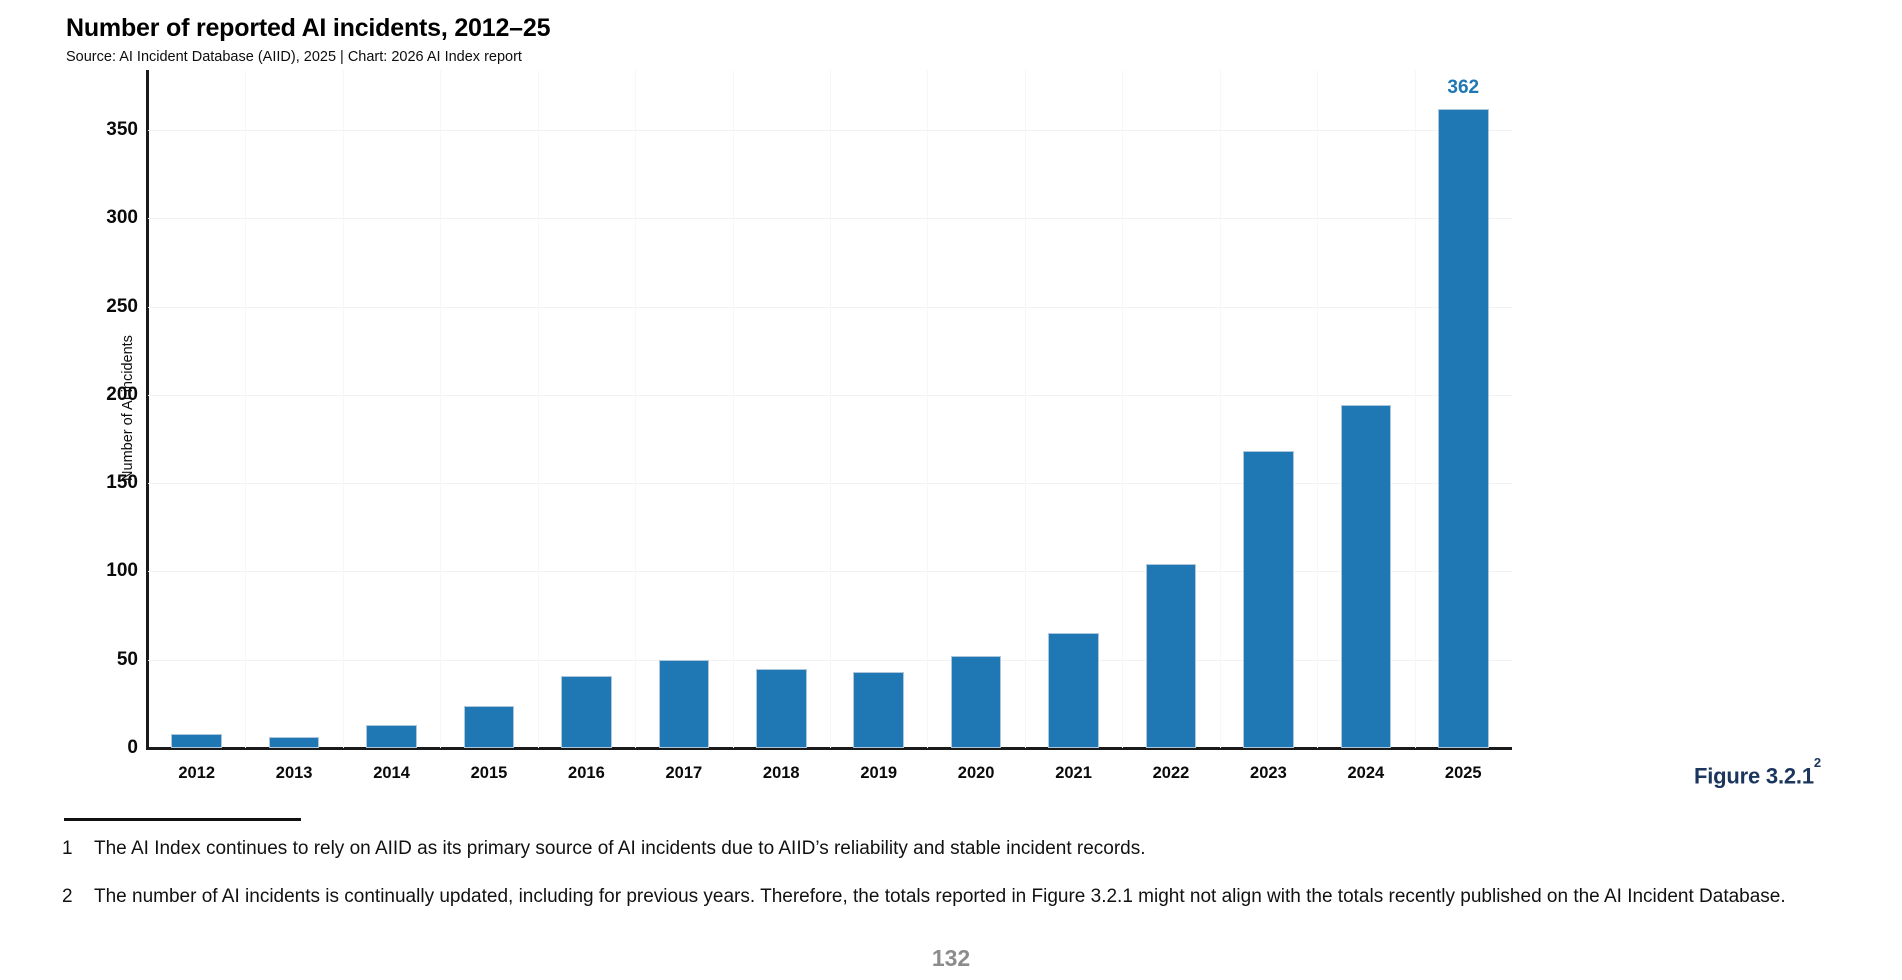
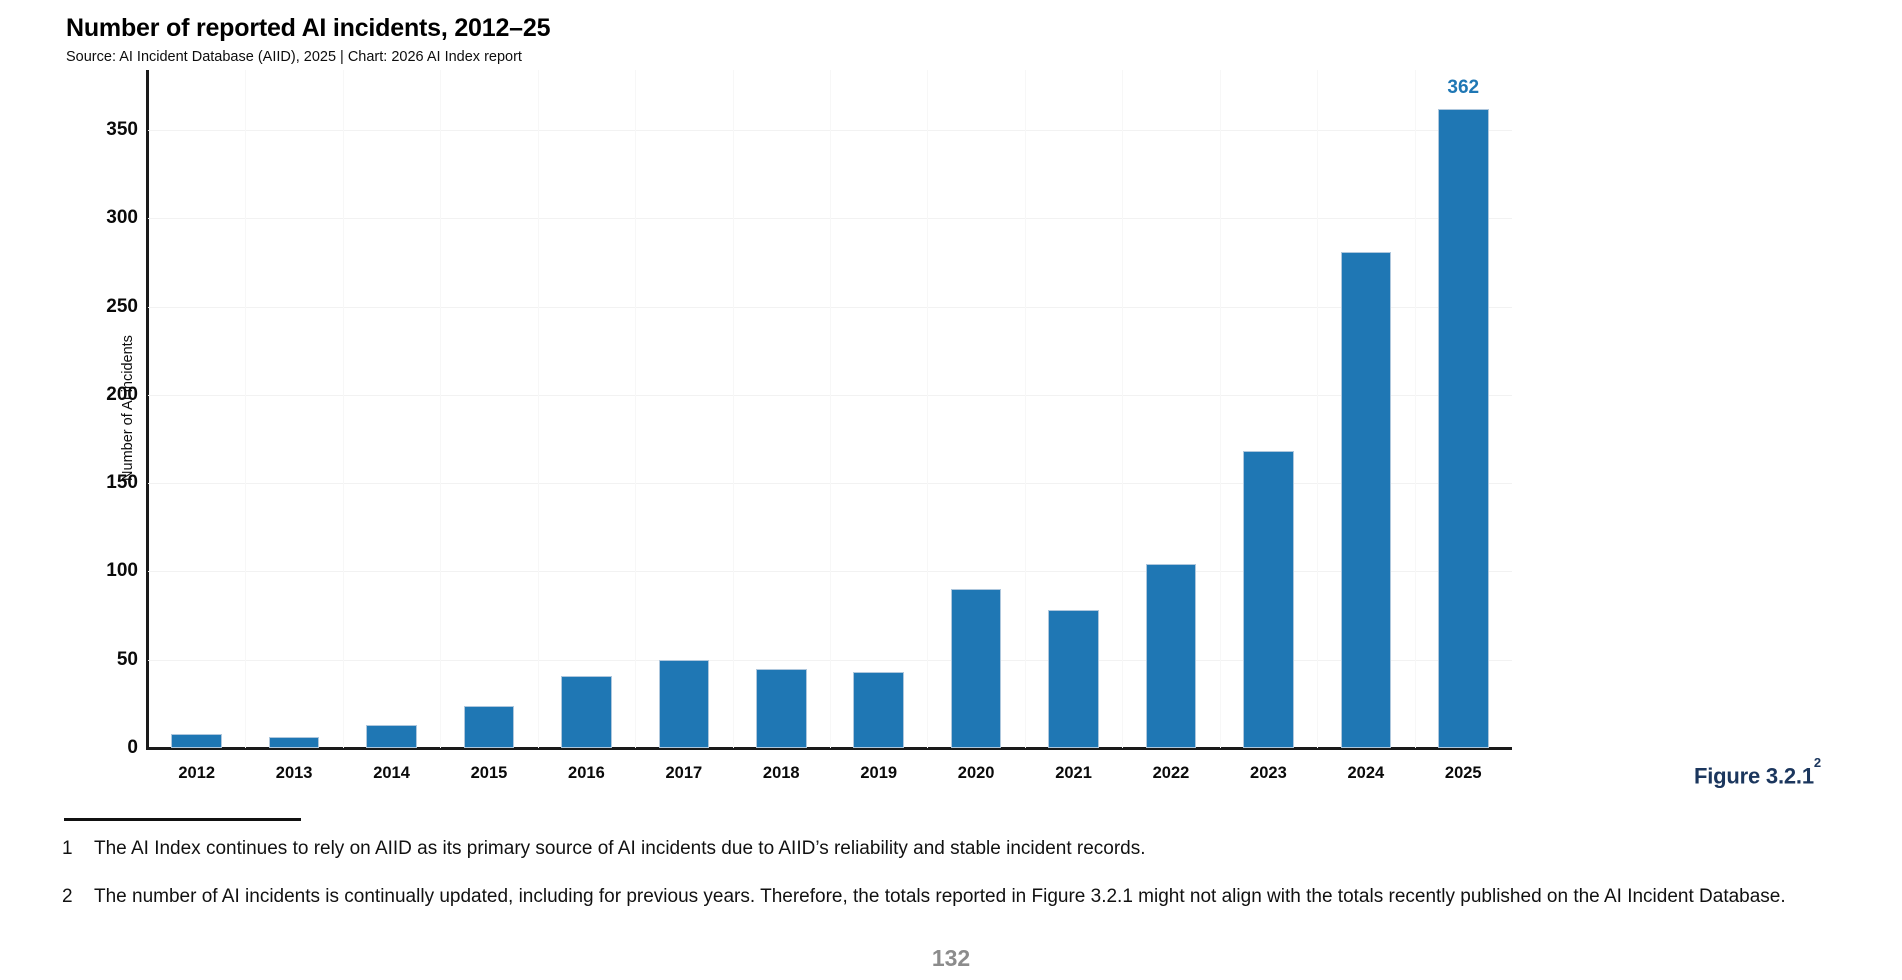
2020: 52 -> 90
2021: 65 -> 78
2024: 194 -> 281
